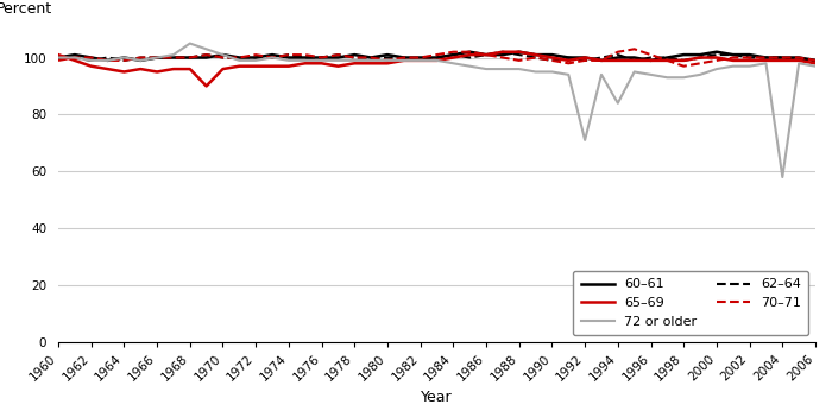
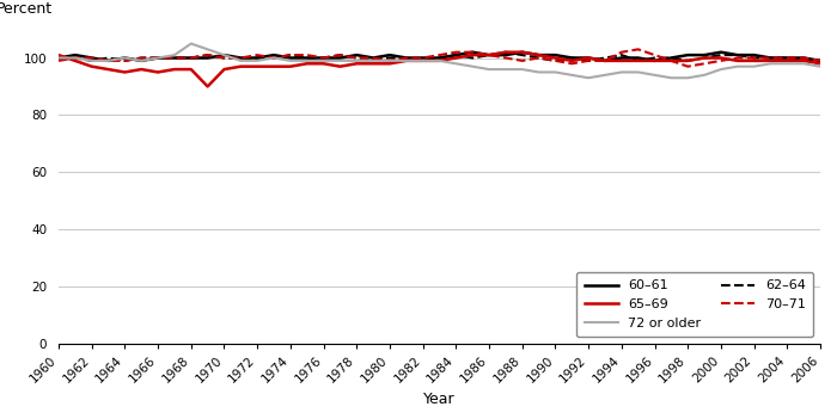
72 or older/1992: 71 -> 93
72 or older/1994: 84 -> 95
72 or older/2004: 58 -> 98
